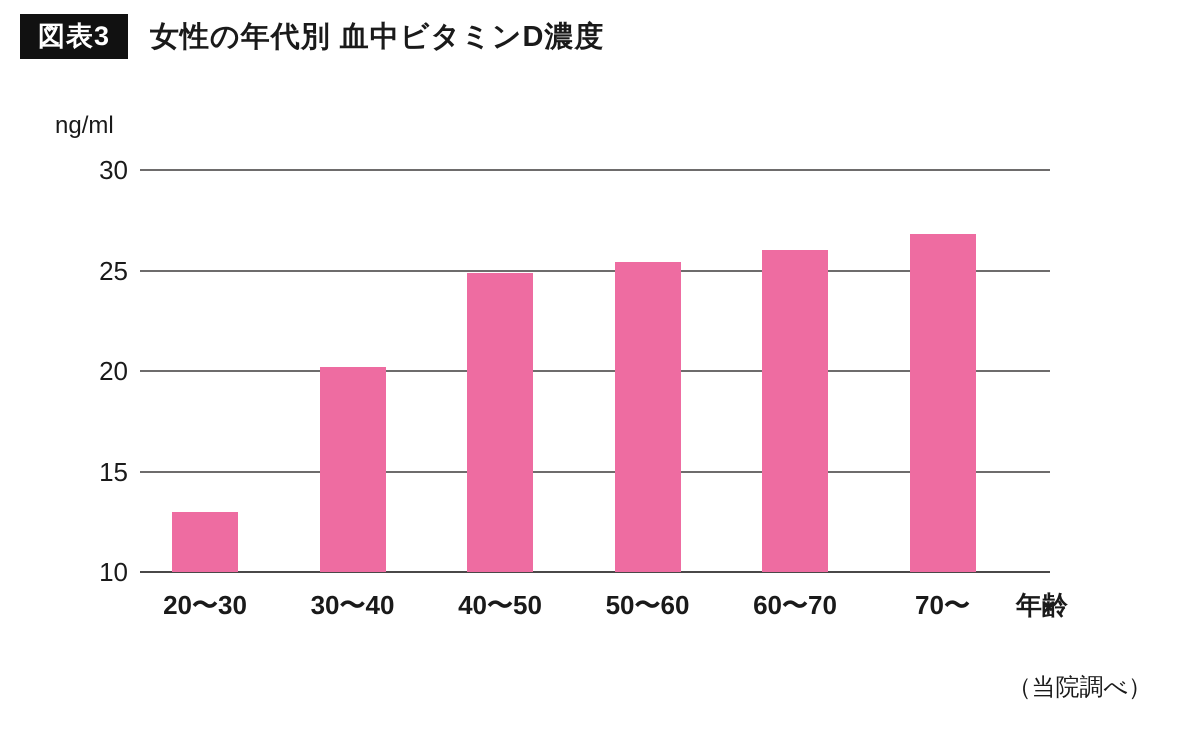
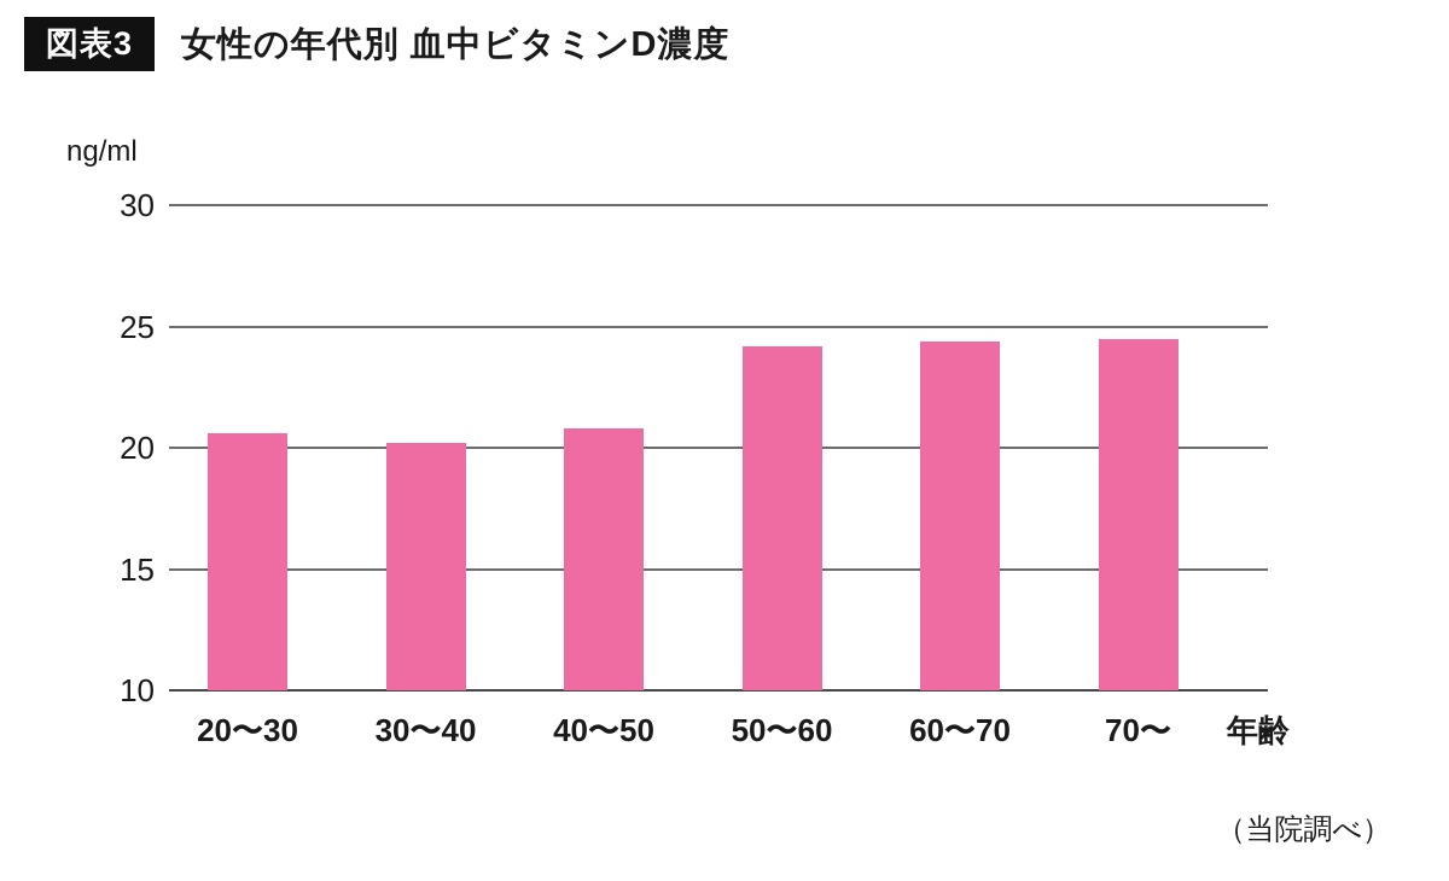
20〜30: 13.0 -> 20.6
40〜50: 24.9 -> 20.8
50〜60: 25.4 -> 24.2
60〜70: 26.0 -> 24.4
70〜: 26.8 -> 24.5
